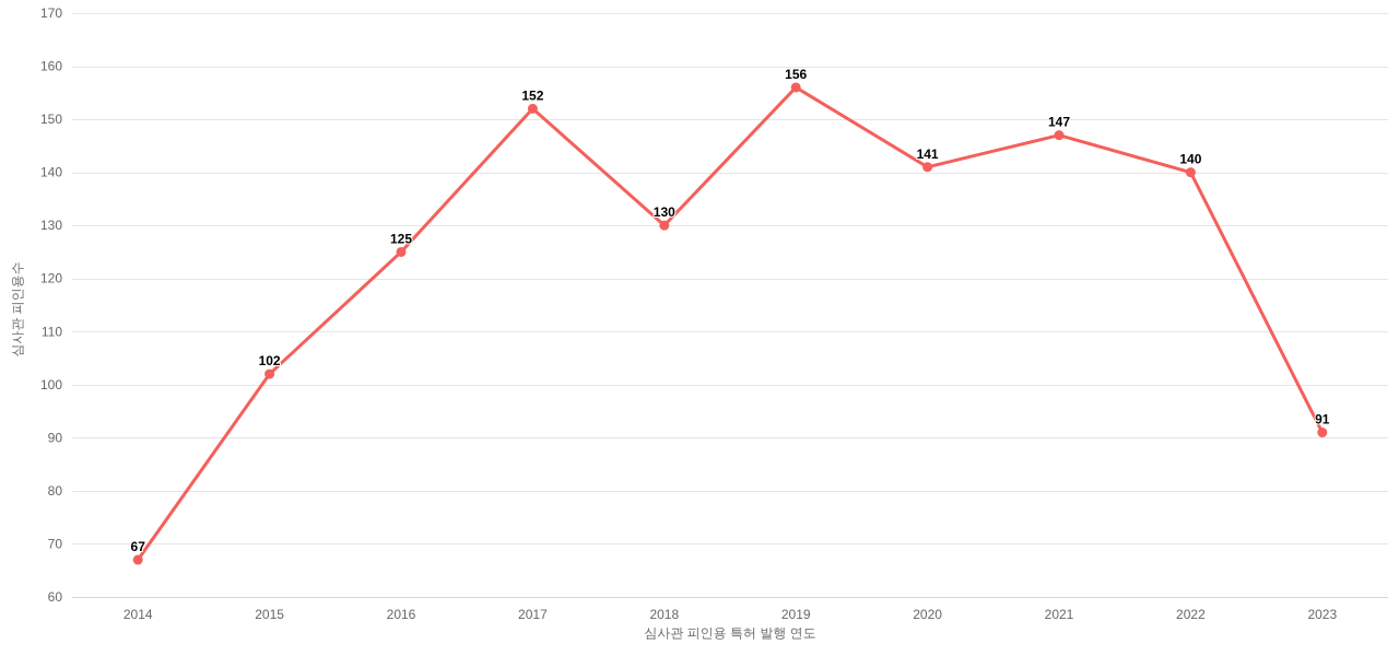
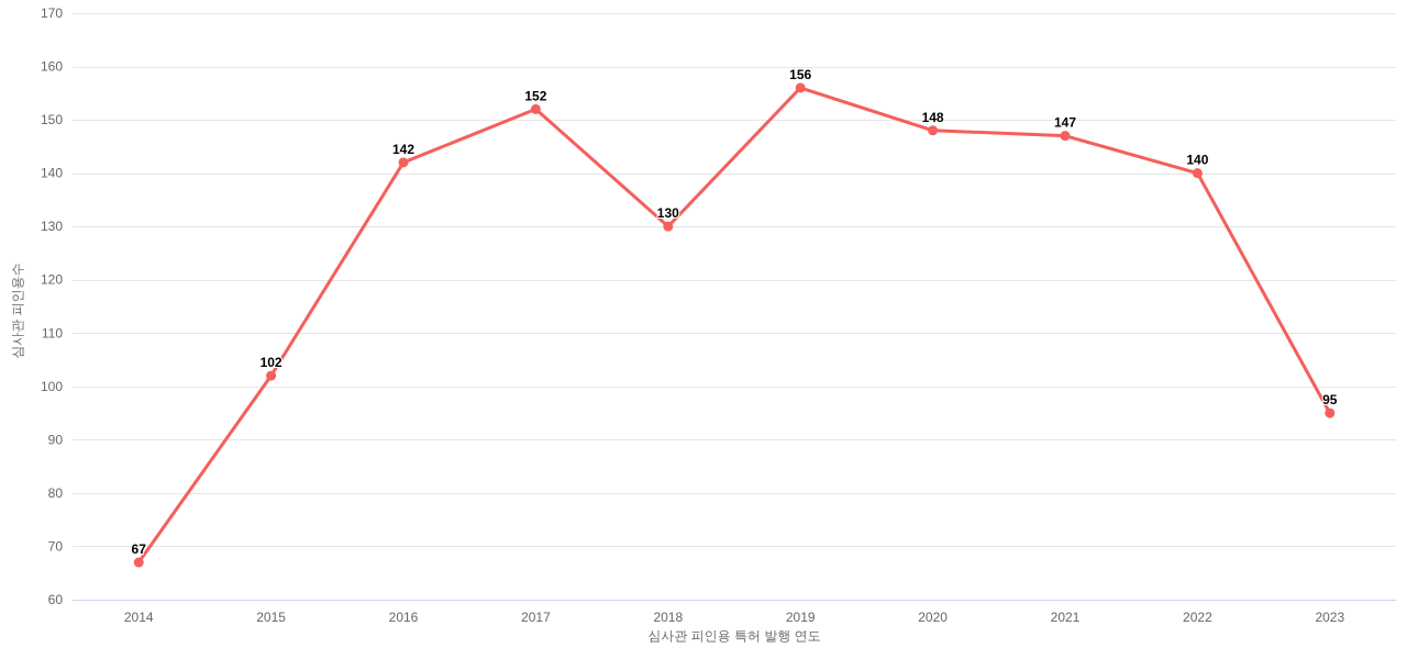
2016: 125 -> 142
2020: 141 -> 148
2023: 91 -> 95
